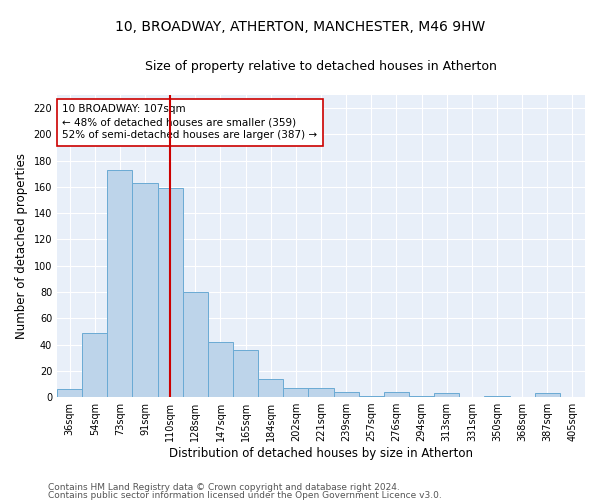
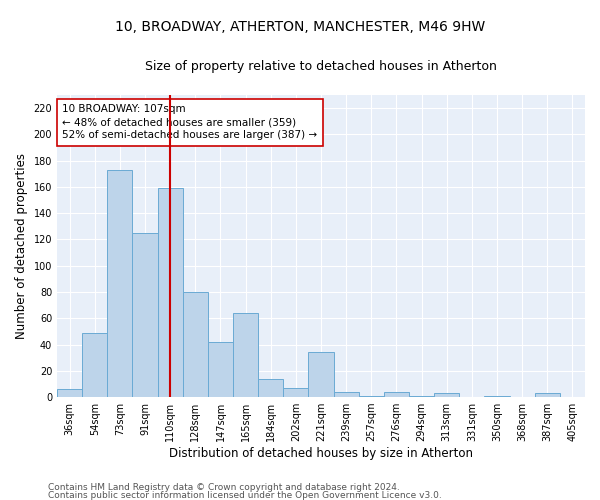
91sqm: 163 -> 125
165sqm: 36 -> 64
221sqm: 7 -> 34
